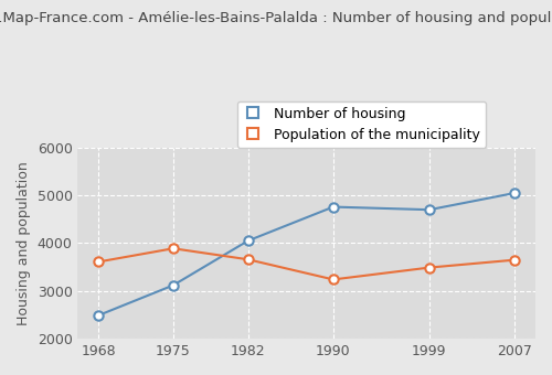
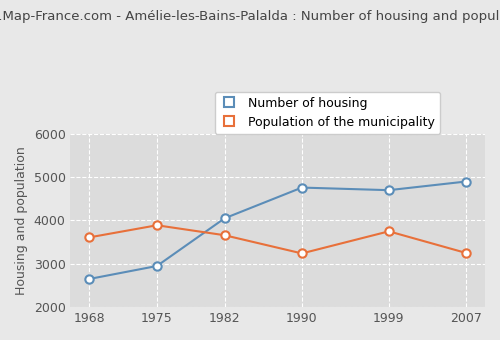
Number of housing/1968: 2490 -> 2650
Number of housing/1975: 3120 -> 2950
Population of the municipality/1999: 3490 -> 3750
Number of housing/2007: 5050 -> 4900
Population of the municipality/2007: 3650 -> 3250
